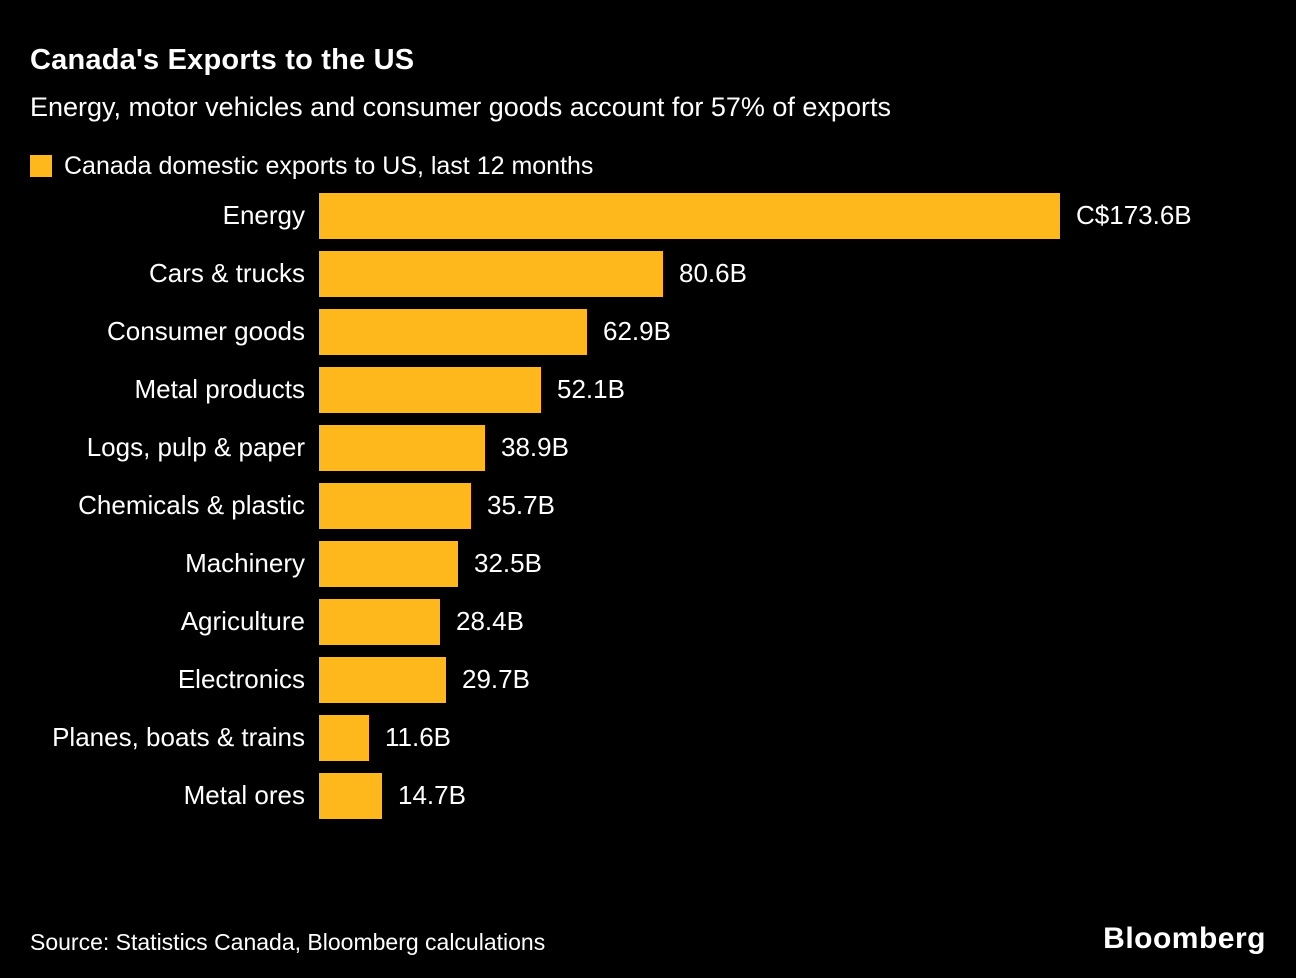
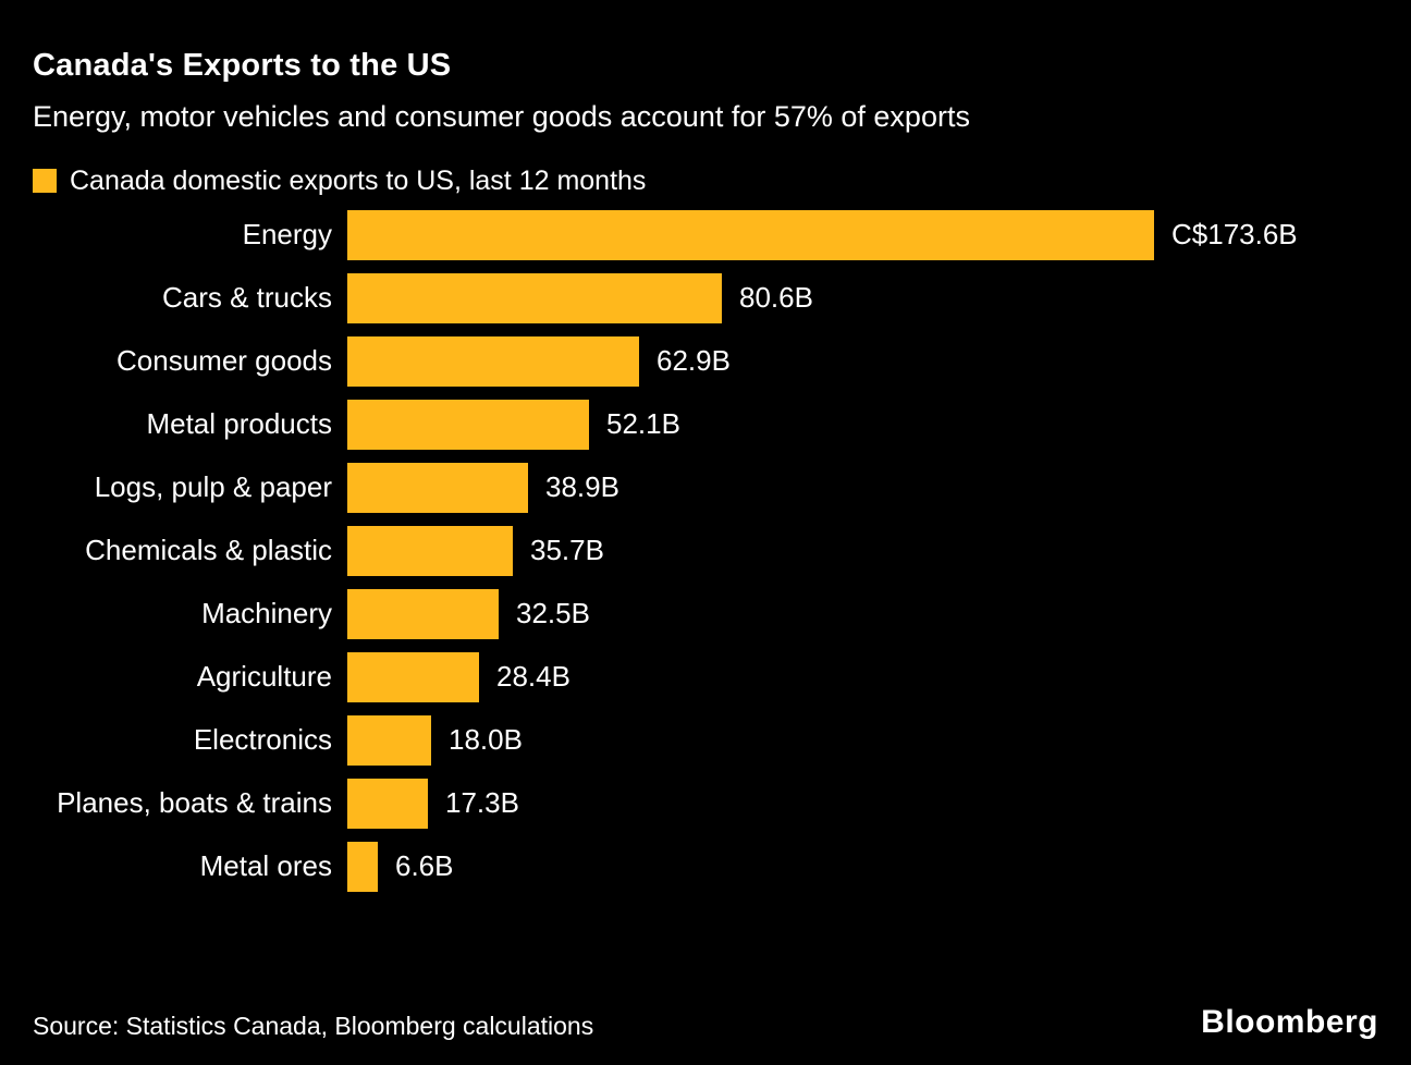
Electronics: 29.7B -> 18.0B
Planes, boats & trains: 11.6B -> 17.3B
Metal ores: 14.7B -> 6.6B
